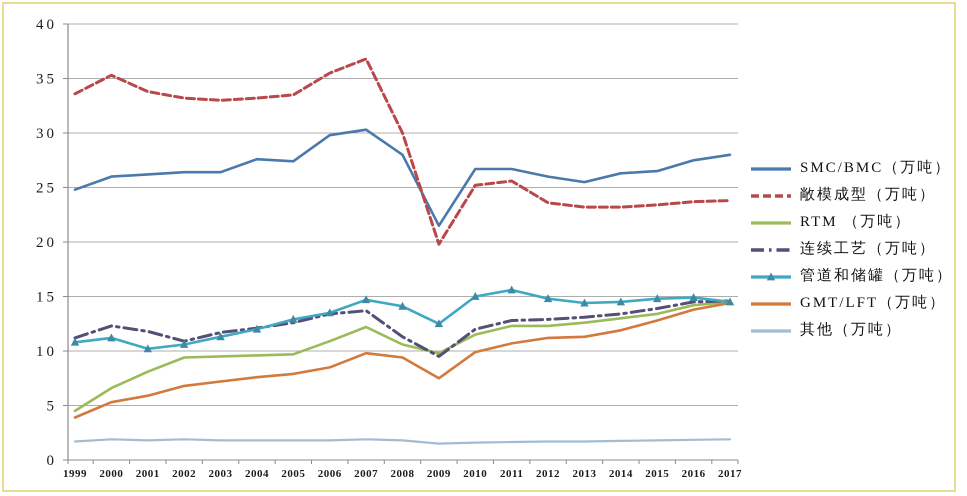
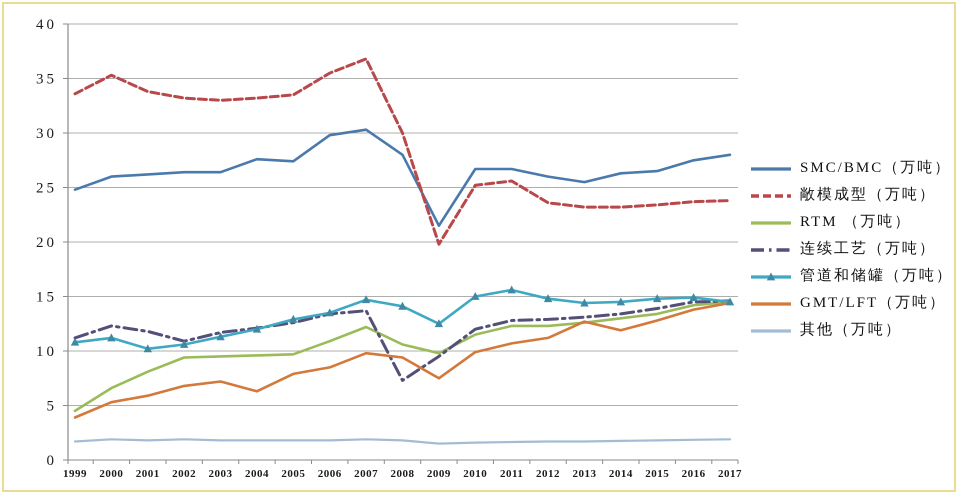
GMT/LFT（万吨）/2004: 7.6 -> 6.3
连续工艺（万吨）/2008: 11.3 -> 7.3
GMT/LFT（万吨）/2013: 11.3 -> 12.7
